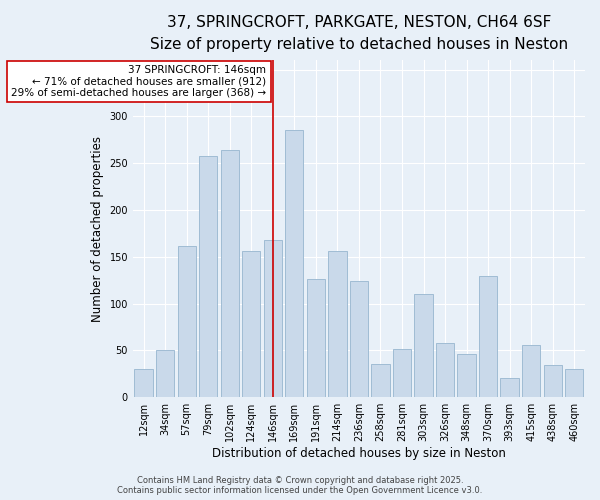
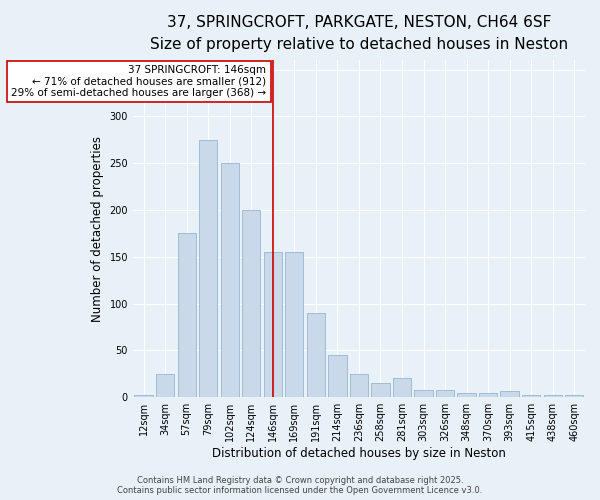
12sqm: 30 -> 2
34sqm: 50 -> 25
57sqm: 162 -> 175
79sqm: 258 -> 275
102sqm: 264 -> 250
124sqm: 156 -> 200
146sqm: 168 -> 155
169sqm: 286 -> 155
191sqm: 126 -> 90
214sqm: 156 -> 45
236sqm: 124 -> 25
258sqm: 36 -> 15
281sqm: 52 -> 21
303sqm: 110 -> 8
326sqm: 58 -> 8
348sqm: 46 -> 5
370sqm: 130 -> 5
393sqm: 20 -> 7
415sqm: 56 -> 2
438sqm: 34 -> 2
460sqm: 30 -> 2
